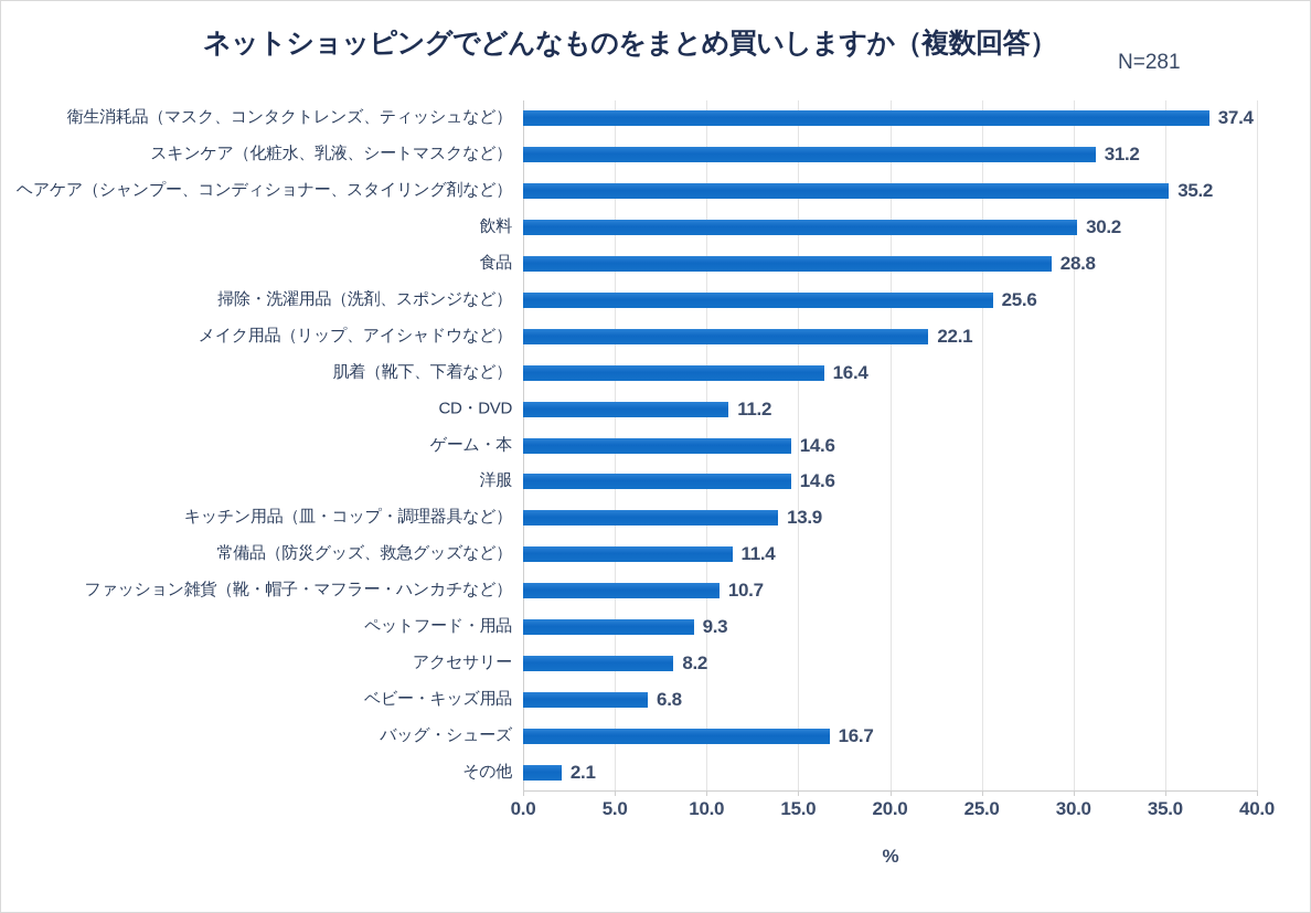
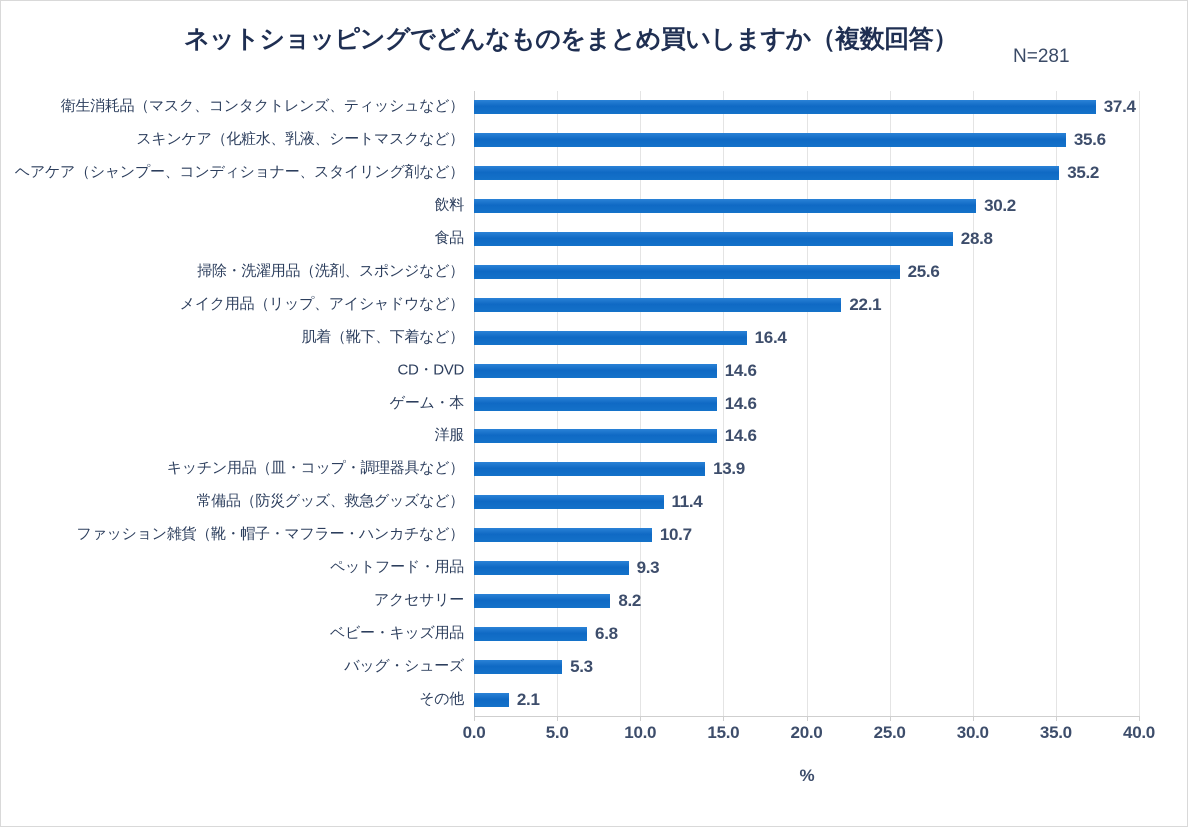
スキンケア（化粧水、乳液、シートマスクなど）: 31.2 -> 35.6
CD・DVD: 11.2 -> 14.6
バッグ・シューズ: 16.7 -> 5.3
